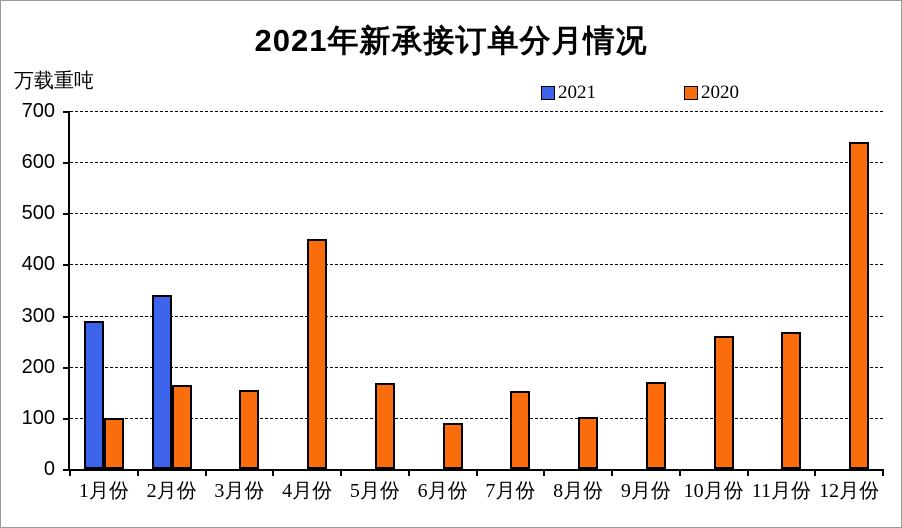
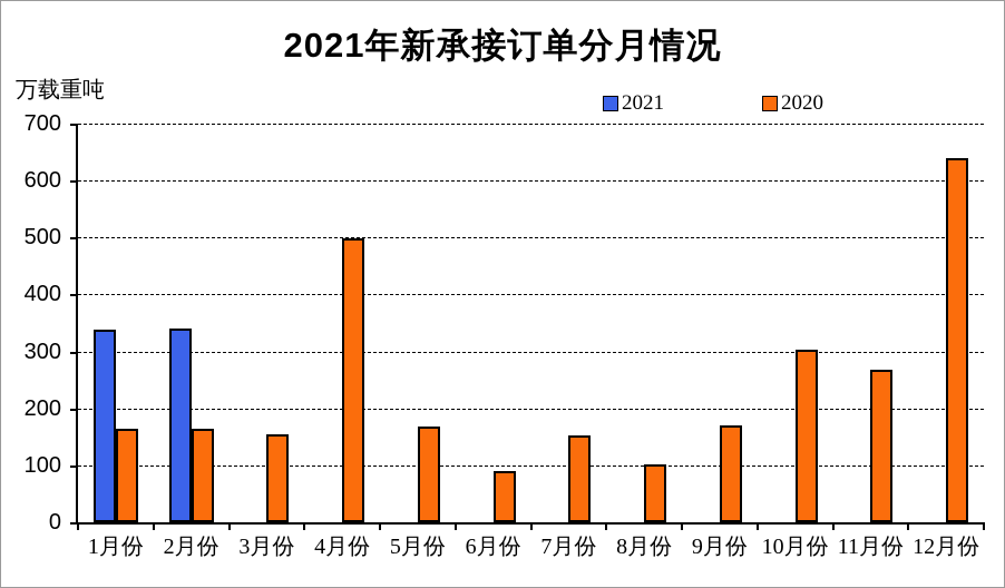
2021/1月份: 290 -> 340
2020/1月份: 100 -> 160
2020/4月份: 450 -> 500
2020/10月份: 260 -> 300
